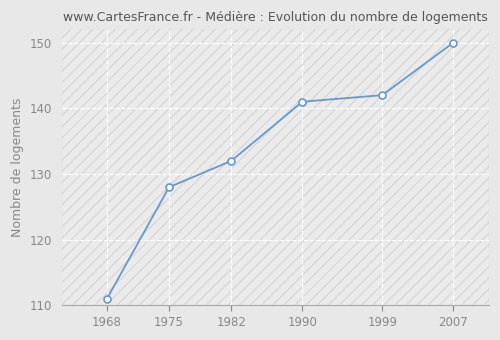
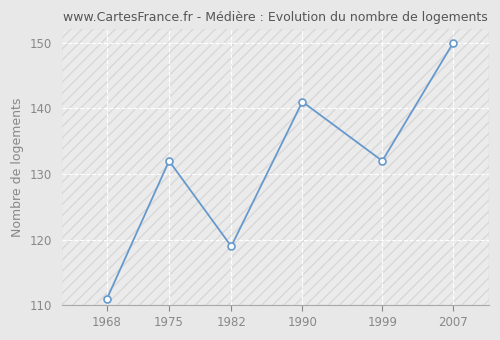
1975: 128 -> 132
1982: 132 -> 119
1999: 142 -> 132
